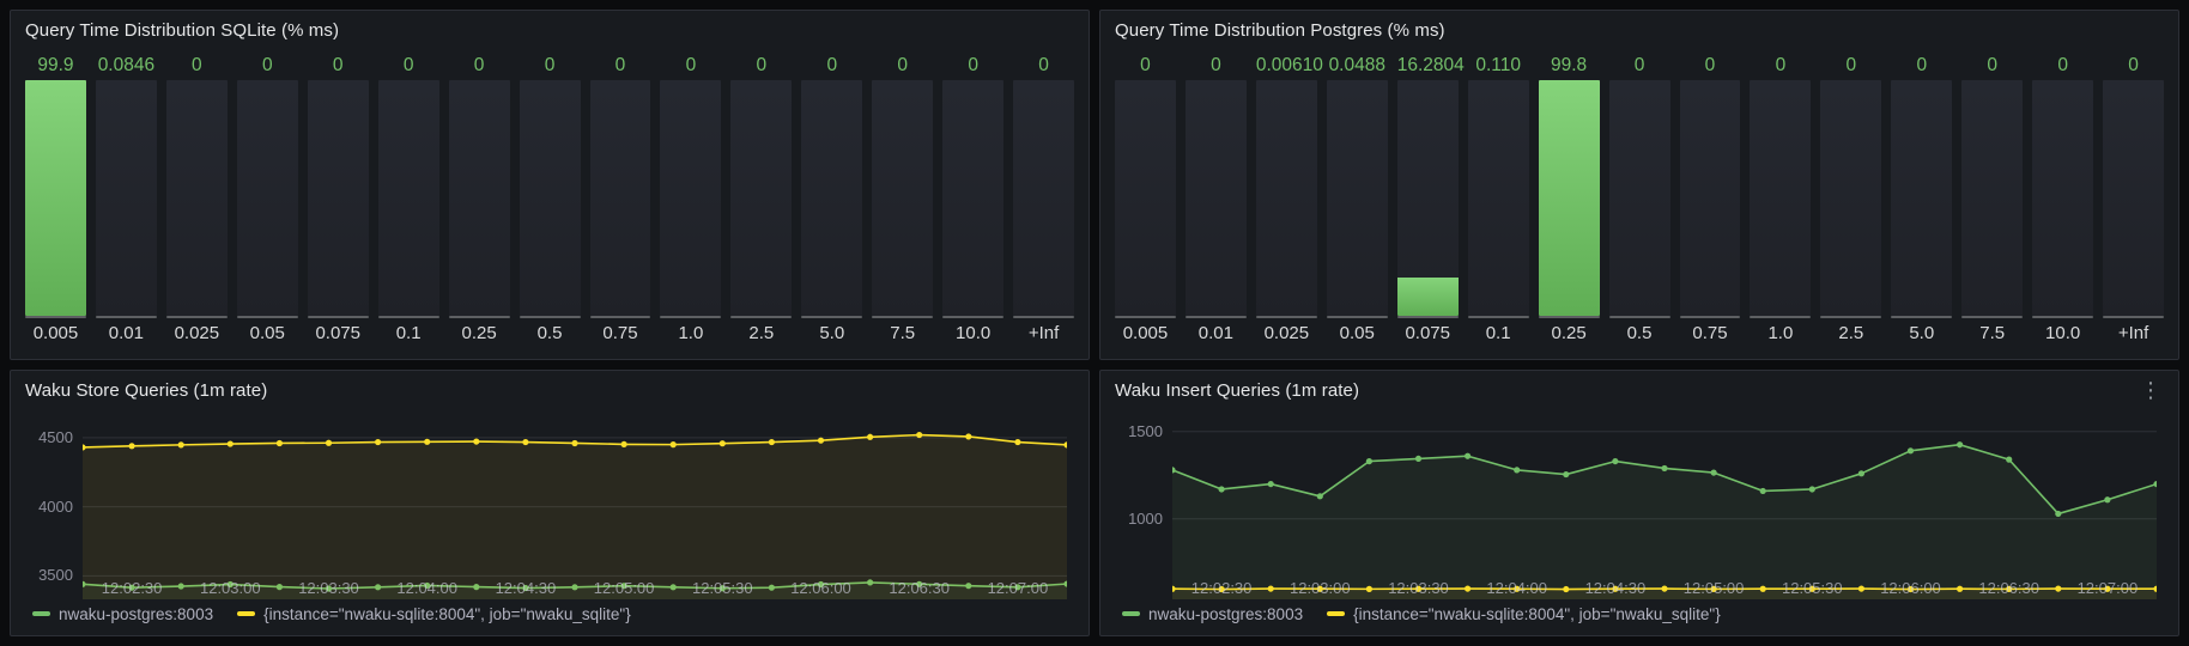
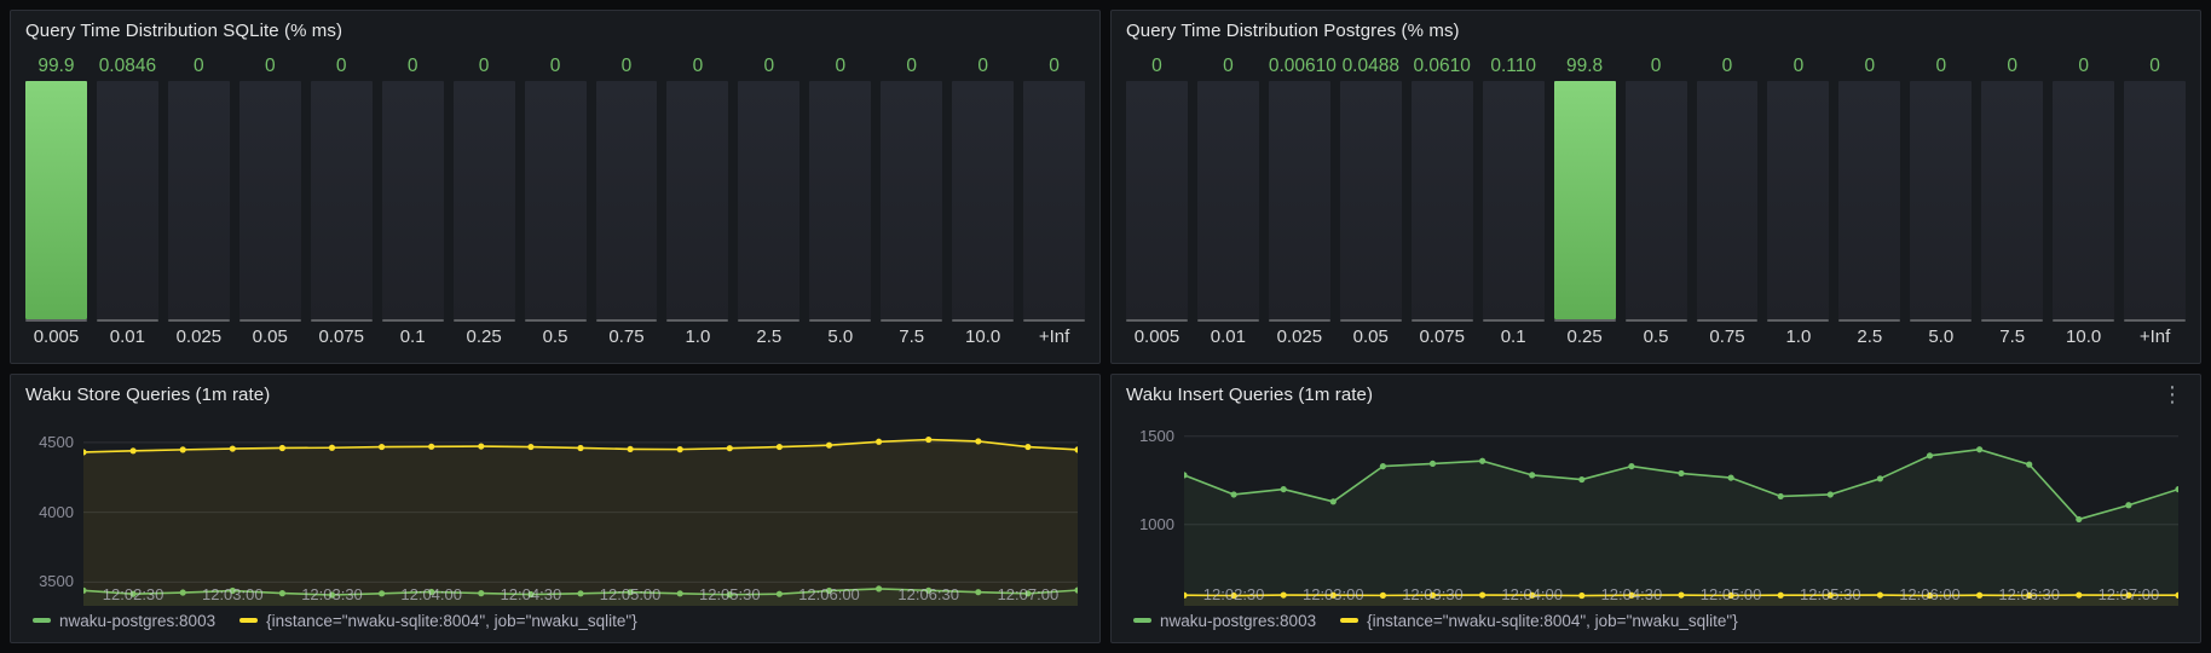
Query Time Distribution Postgres (% ms)/0.075: 16.2804 -> 0.0610
